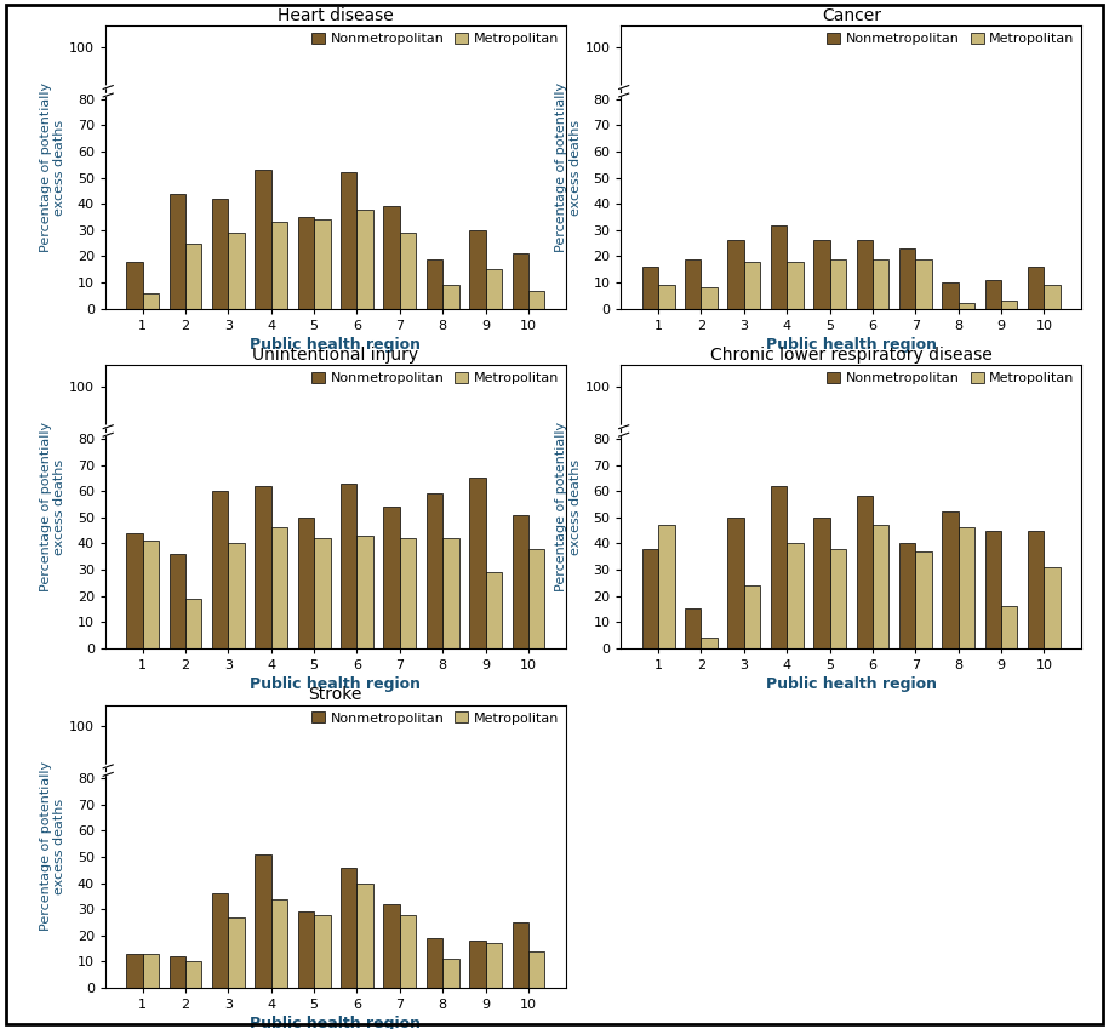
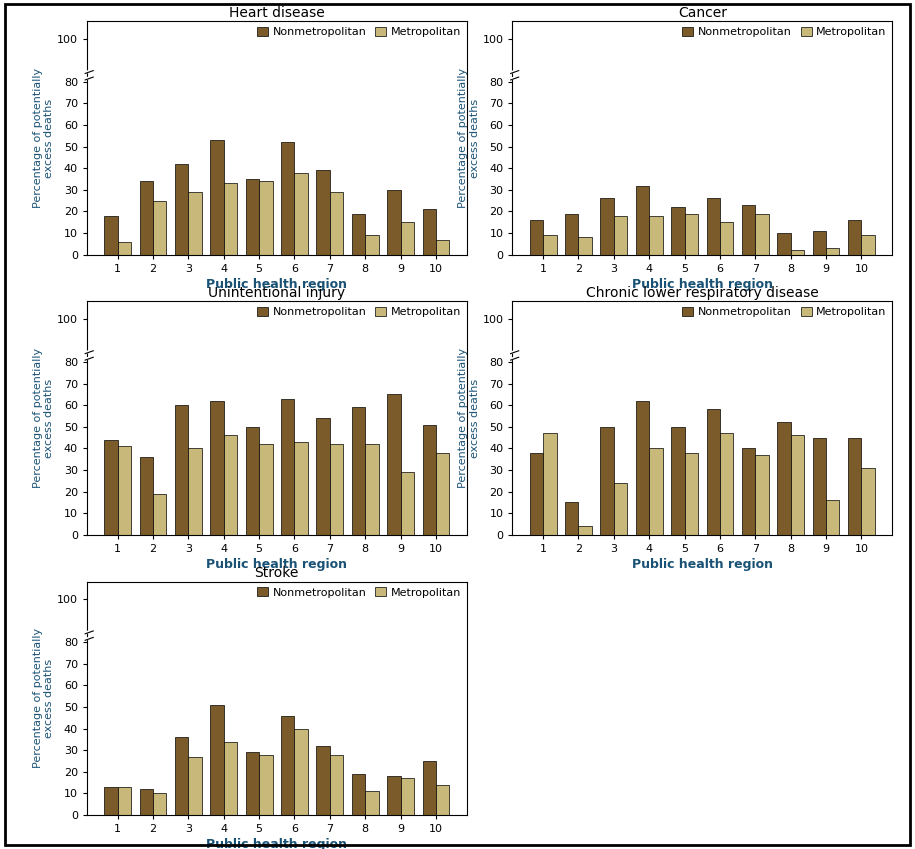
Heart disease/Nonmetropolitan/2: 44 -> 34
Cancer/Nonmetropolitan/5: 26 -> 22
Cancer/Metropolitan/6: 19 -> 15
